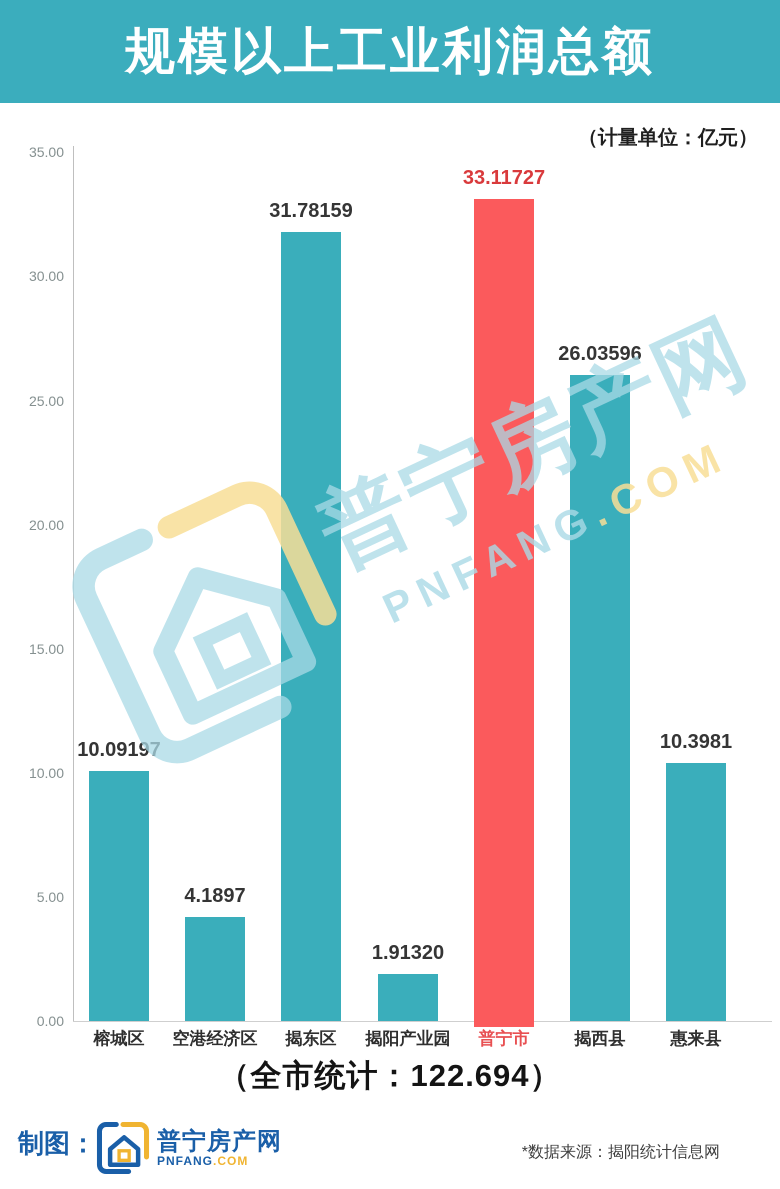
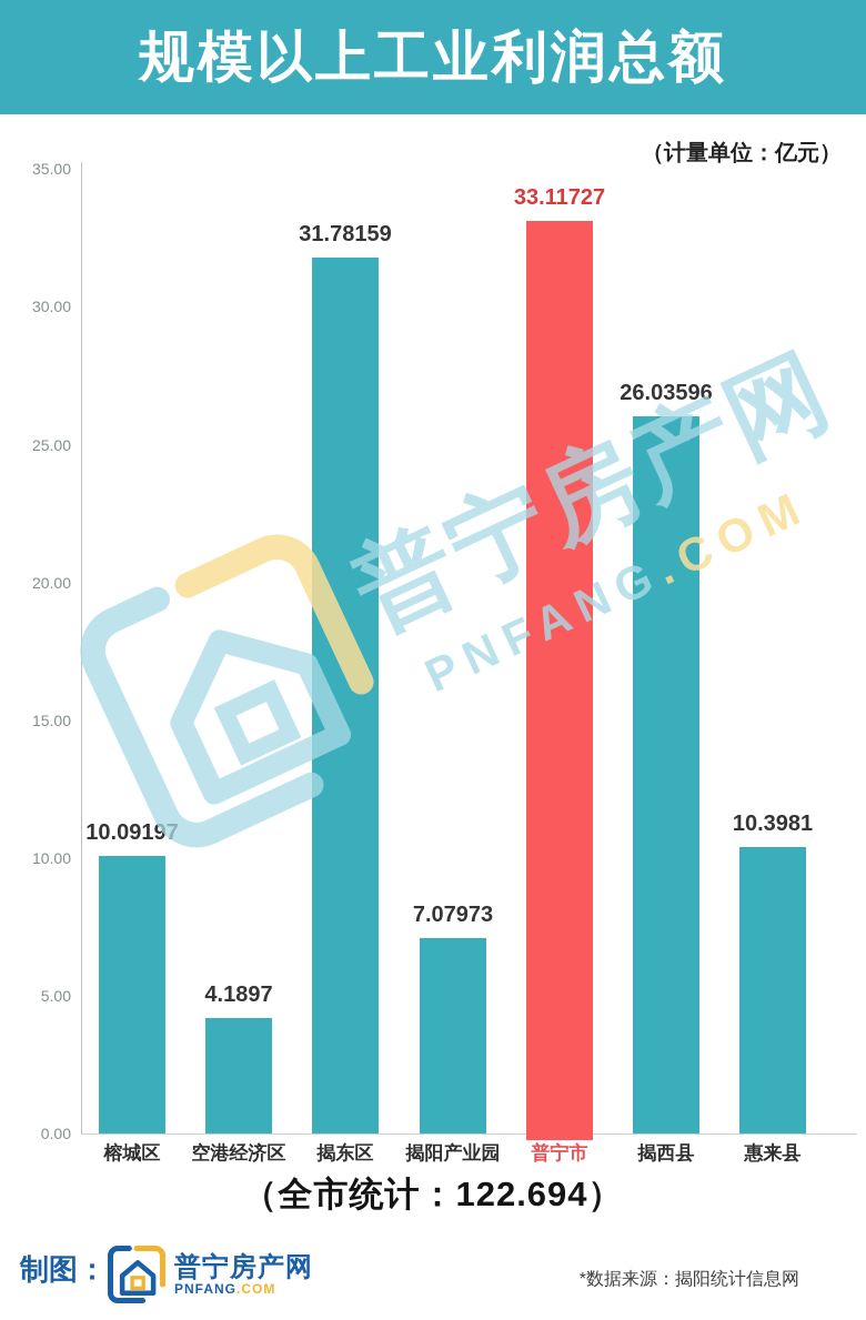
揭阳产业园: 1.91320 -> 7.07973
